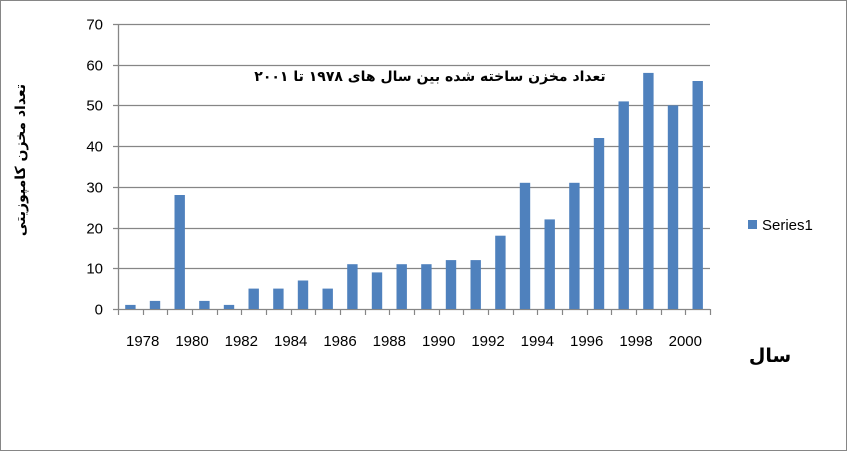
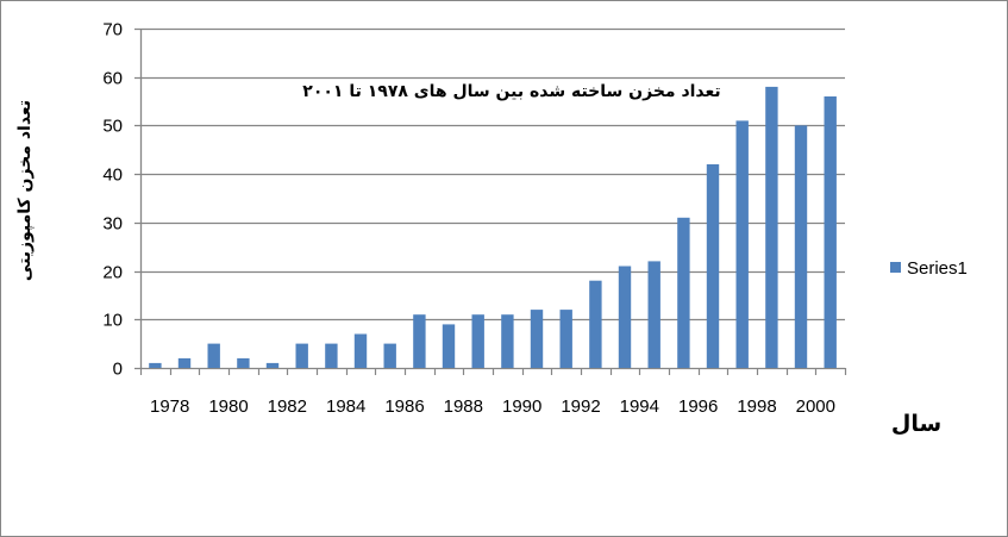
1980: 28 -> 5
1994: 31 -> 21
